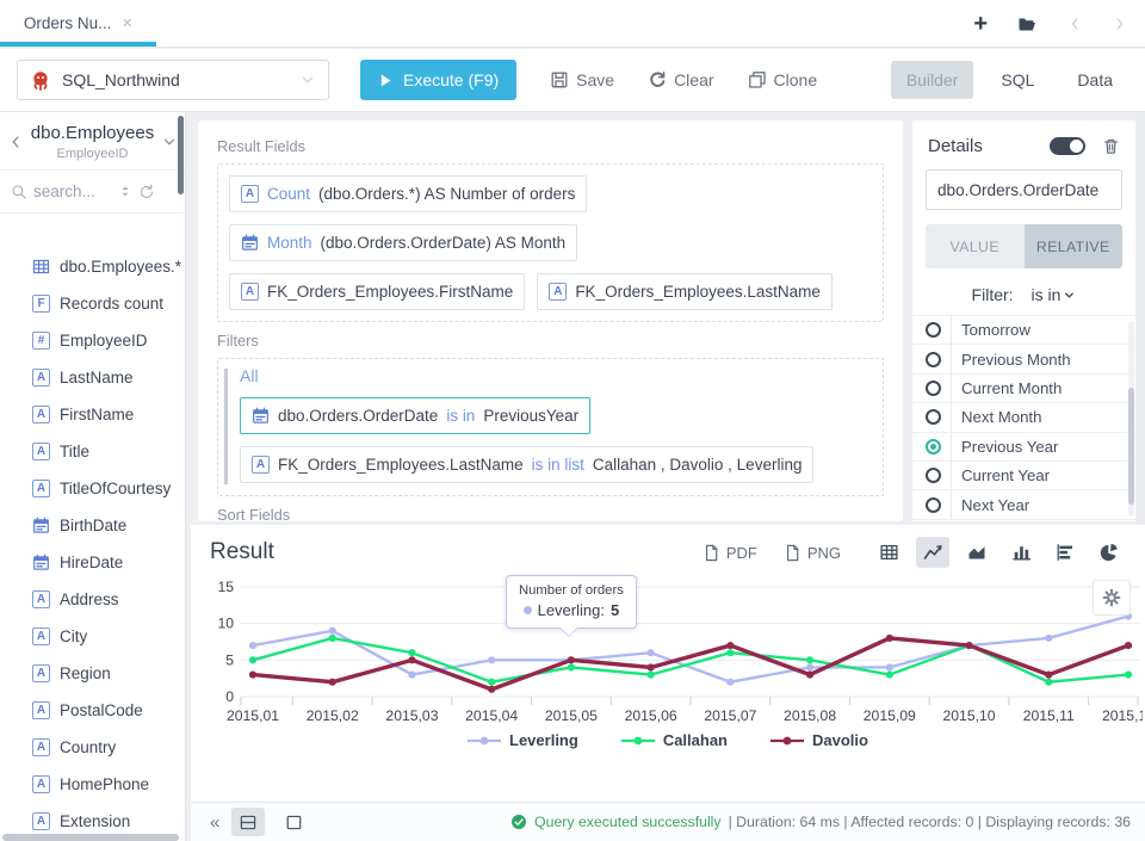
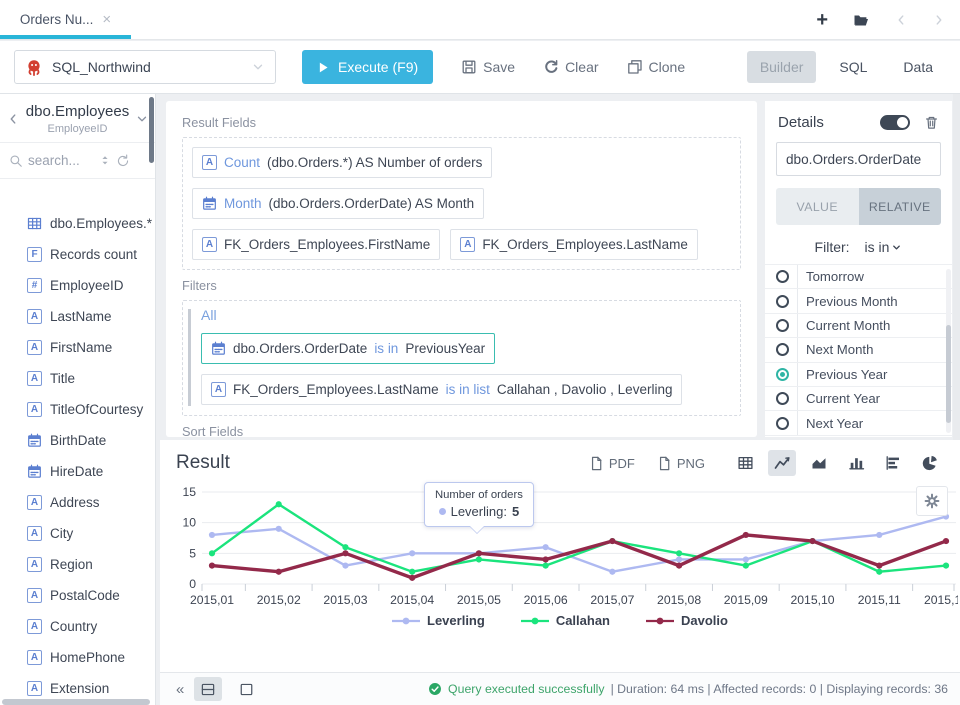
Leverling/2015,01: 7 -> 8
Callahan/2015,02: 8 -> 13
Callahan/2015,07: 6 -> 7
